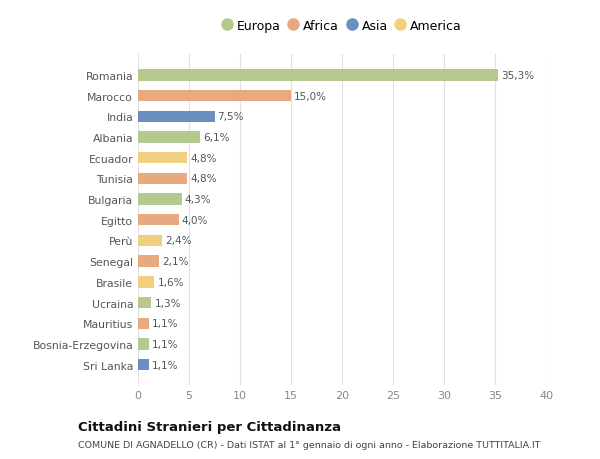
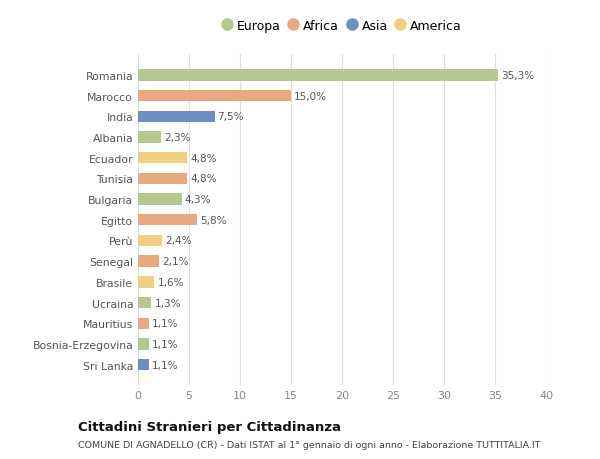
Albania: 6,1% -> 2,3%
Egitto: 4,0% -> 5,8%
